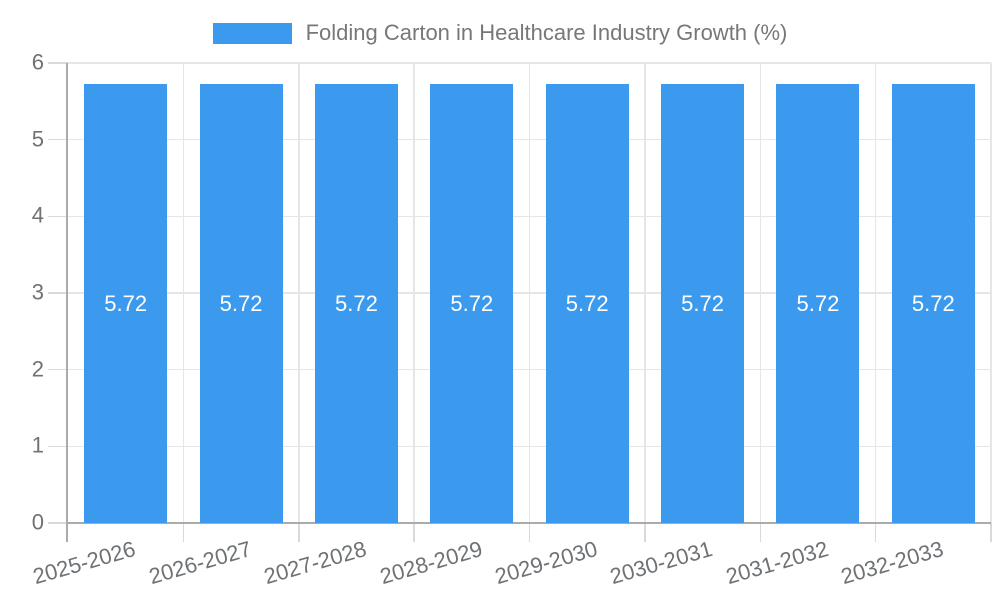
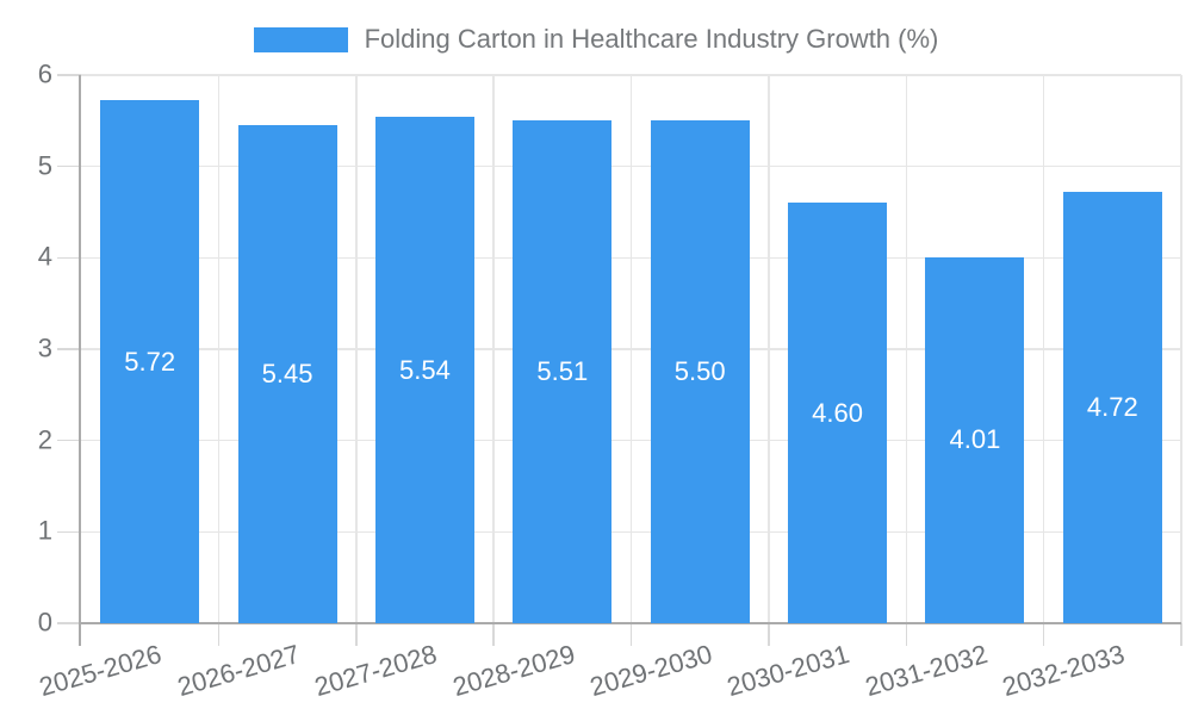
2026-2027: 5.72 -> 5.45
2027-2028: 5.72 -> 5.54
2028-2029: 5.72 -> 5.51
2029-2030: 5.72 -> 5.50
2030-2031: 5.72 -> 4.60
2031-2032: 5.72 -> 4.01
2032-2033: 5.72 -> 4.72
